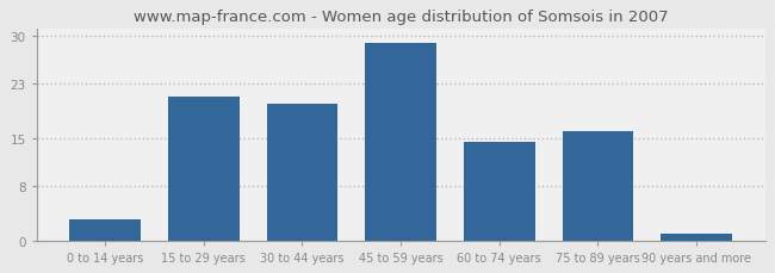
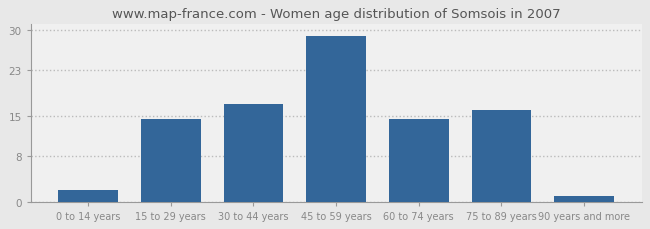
0 to 14 years: 3.0 -> 2.0
15 to 29 years: 21.0 -> 14.5
30 to 44 years: 20.0 -> 17.0
